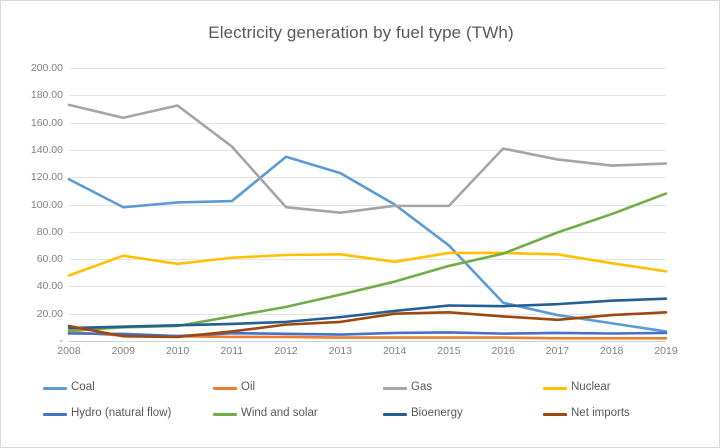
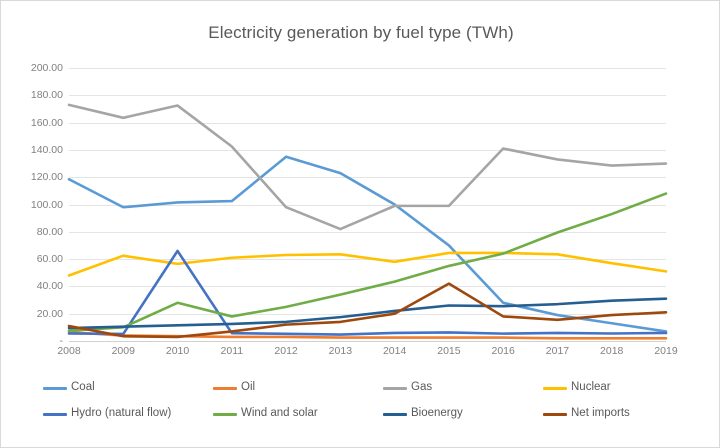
Hydro (natural flow)/2010: 4 -> 66
Wind and solar/2010: 11 -> 28
Gas/2013: 94 -> 82
Net imports/2015: 21 -> 42
